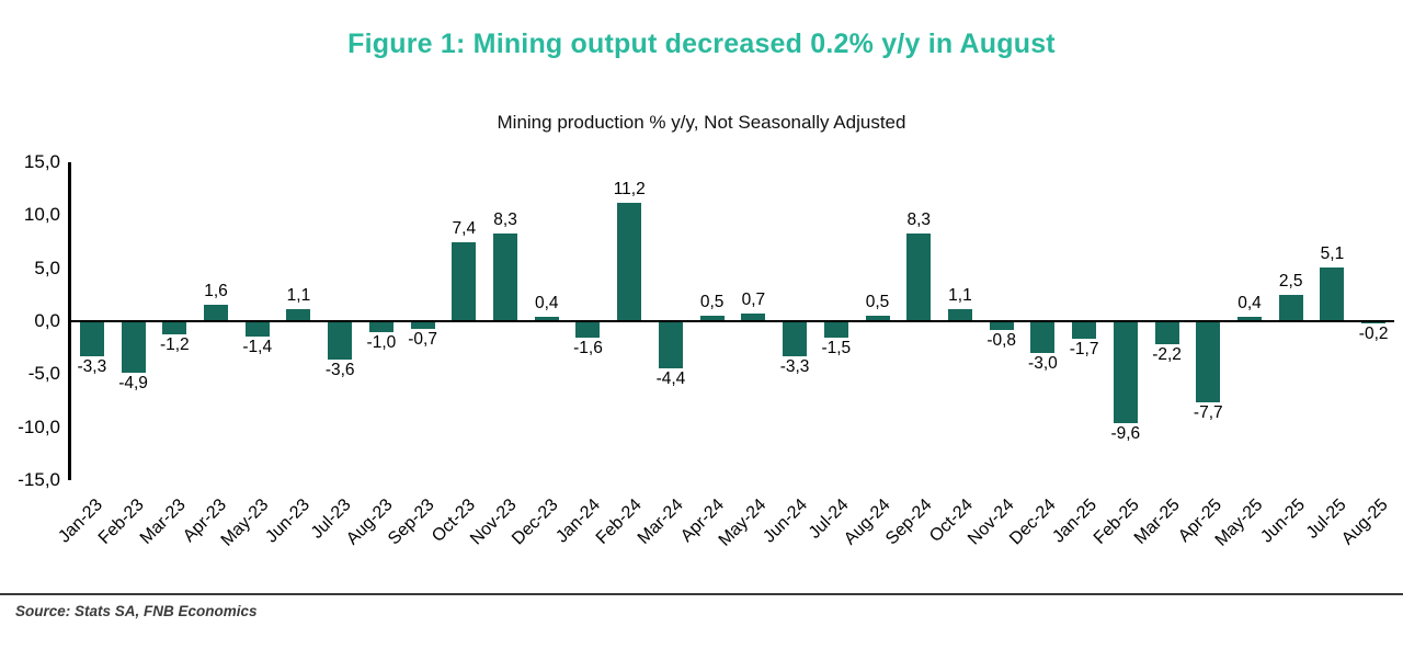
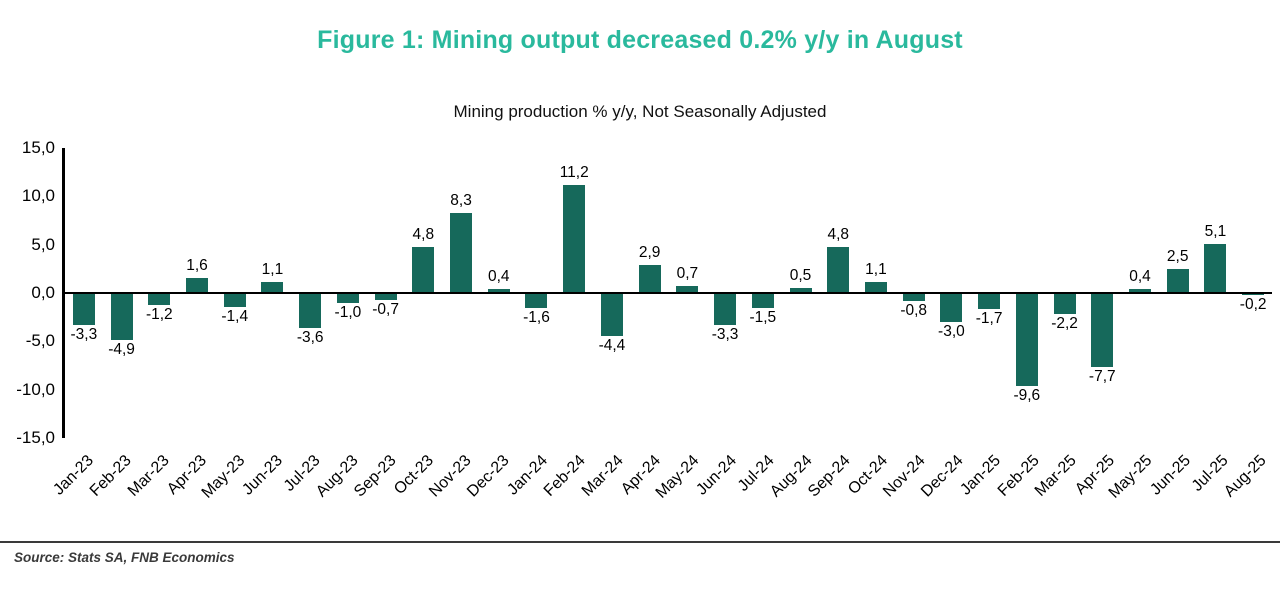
Oct-23: 7,4 -> 4,8
Apr-24: 0,5 -> 2,9
Sep-24: 8,3 -> 4,8
